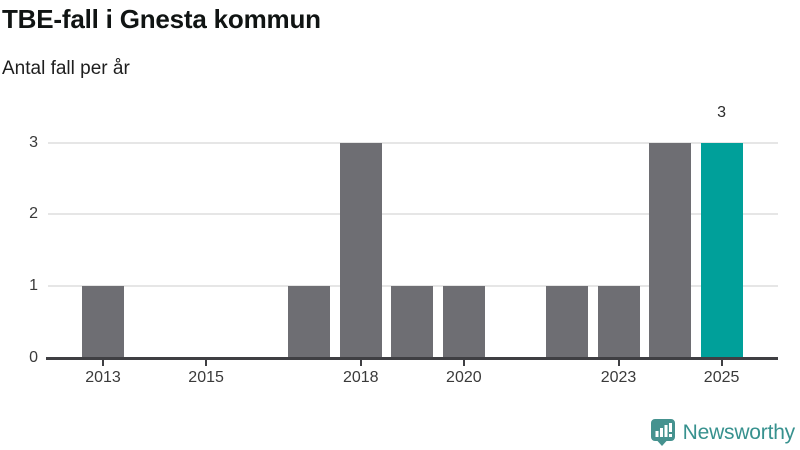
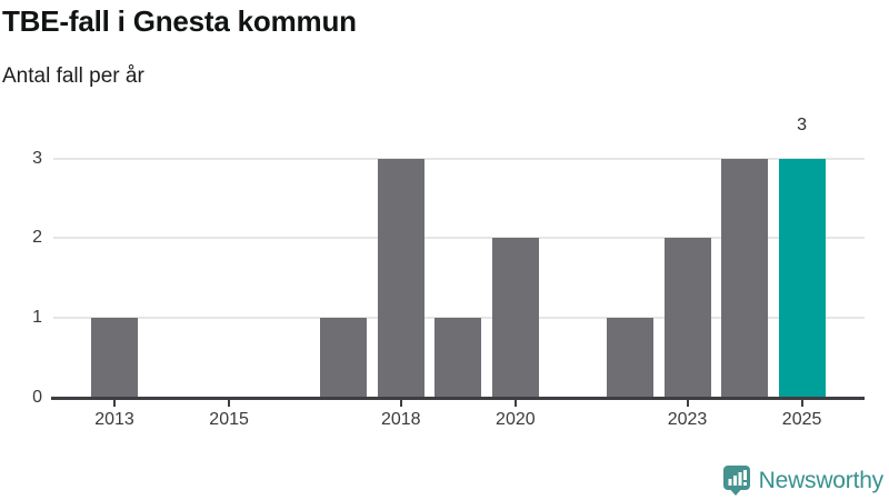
2020: 1 -> 2
2023: 1 -> 2
